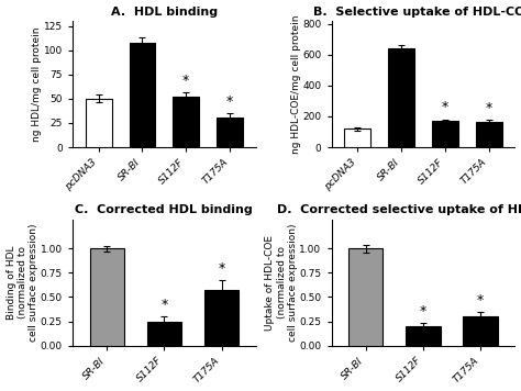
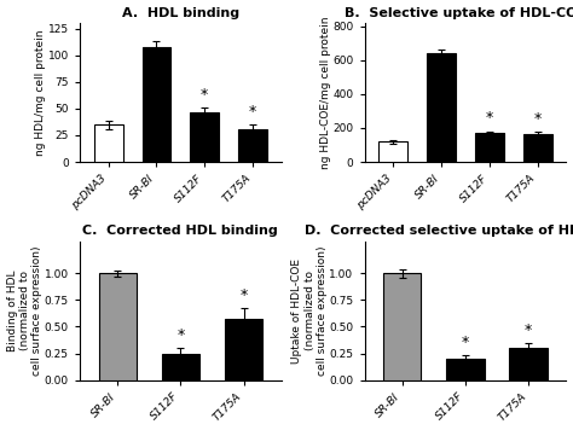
A. HDL binding/pcDNA3: 50 -> 35
A. HDL binding/S112F: 52 -> 46
